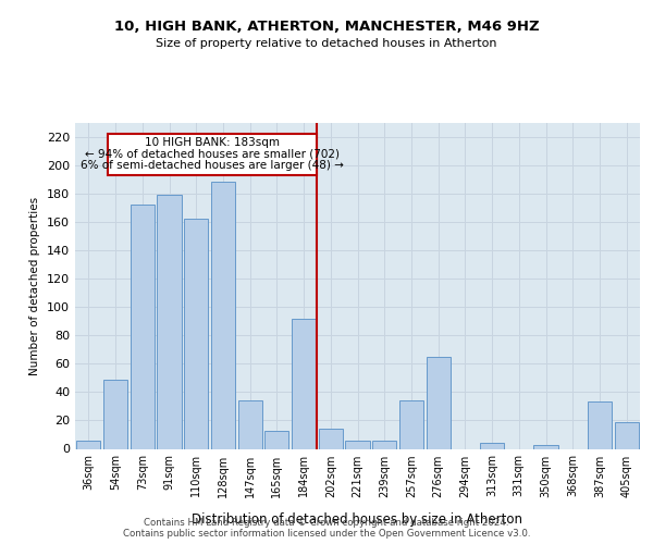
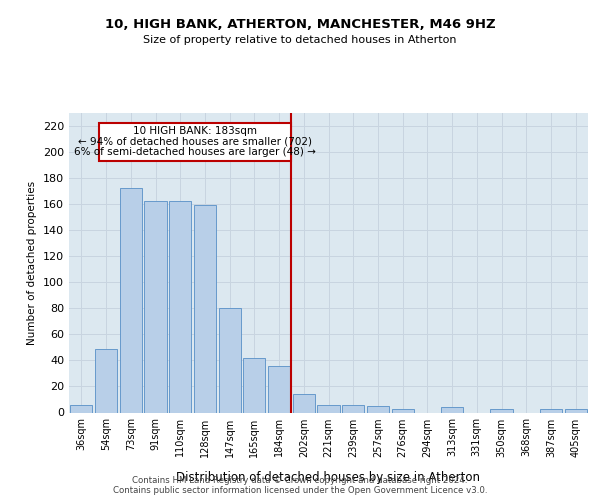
91sqm: 179 -> 162
128sqm: 188 -> 159
147sqm: 34 -> 80
165sqm: 13 -> 42
184sqm: 92 -> 36
257sqm: 34 -> 5
276sqm: 65 -> 3
387sqm: 33 -> 3
405sqm: 19 -> 3
